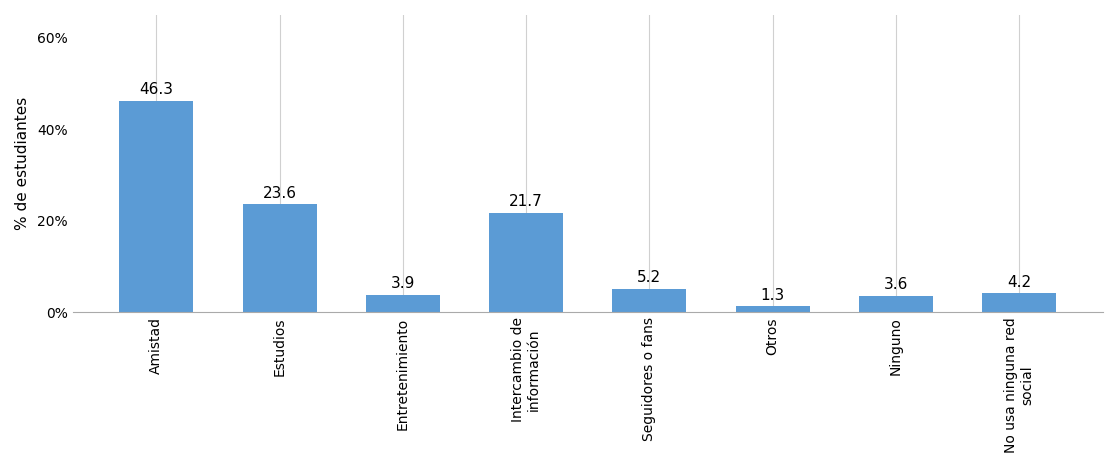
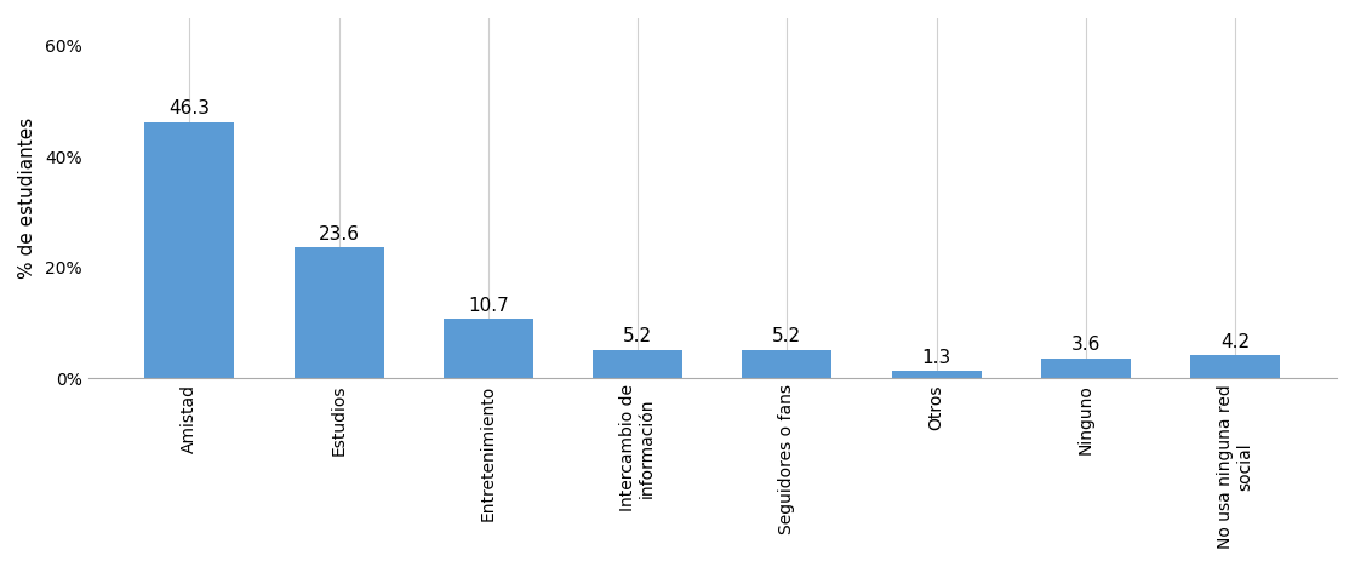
Entretenimiento: 3.9 -> 10.7
Intercambio de información: 21.7 -> 5.2
